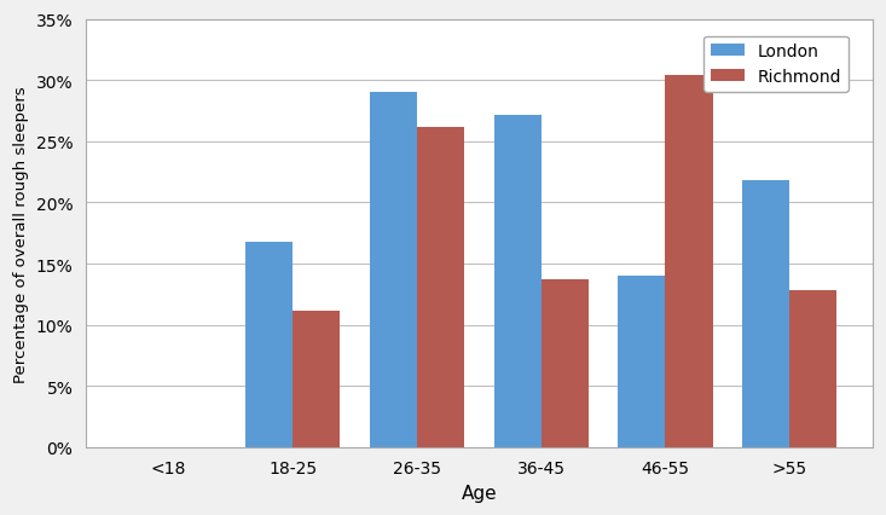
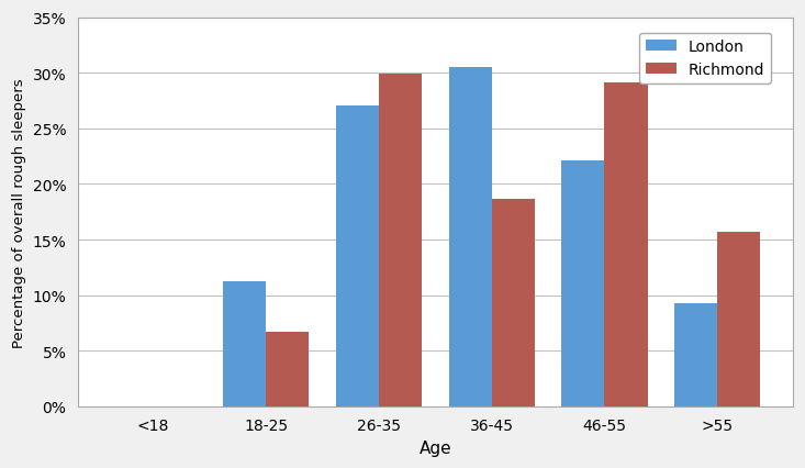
London/18-25: 16.8% -> 11.3%
Richmond/18-25: 11.2% -> 6.7%
London/26-35: 29.0% -> 27.1%
Richmond/26-35: 26.2% -> 29.9%
London/36-45: 27.2% -> 30.5%
Richmond/36-45: 13.7% -> 18.7%
London/46-55: 14.0% -> 22.1%
Richmond/46-55: 30.4% -> 29.1%
London/>55: 21.8% -> 9.3%
Richmond/>55: 12.8% -> 15.7%
